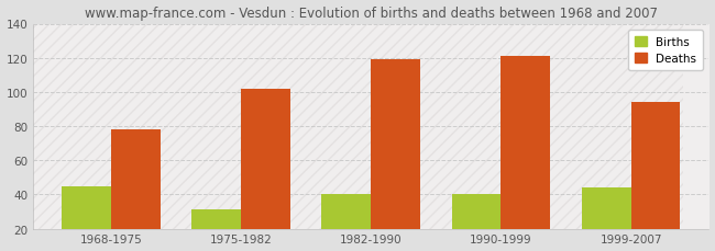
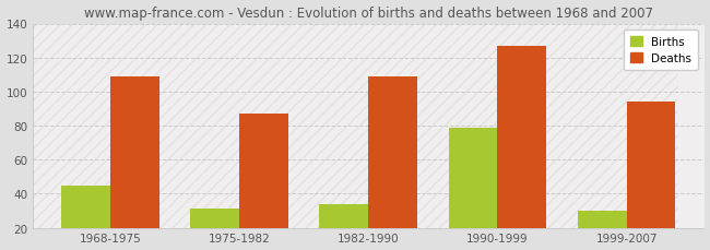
Deaths/1968-1975: 78 -> 109
Deaths/1975-1982: 102 -> 87
Births/1982-1990: 40 -> 34
Deaths/1982-1990: 119 -> 109
Births/1990-1999: 40 -> 79
Deaths/1990-1999: 121 -> 127
Births/1999-2007: 44 -> 30
